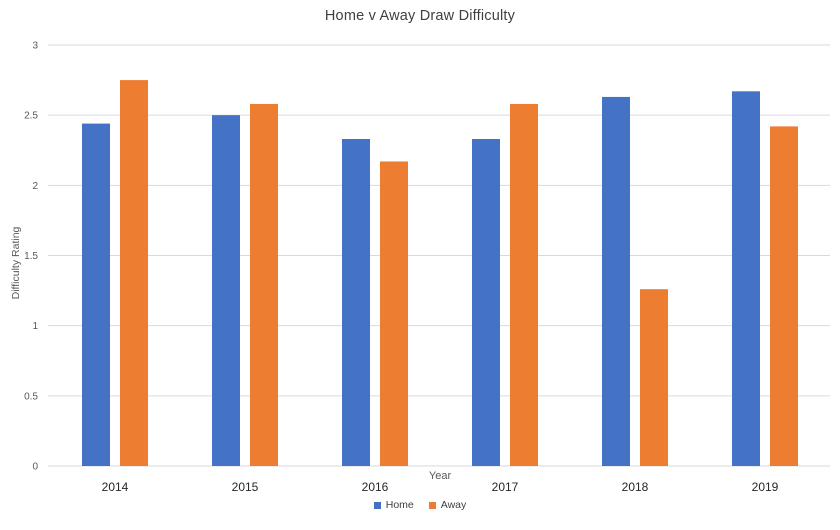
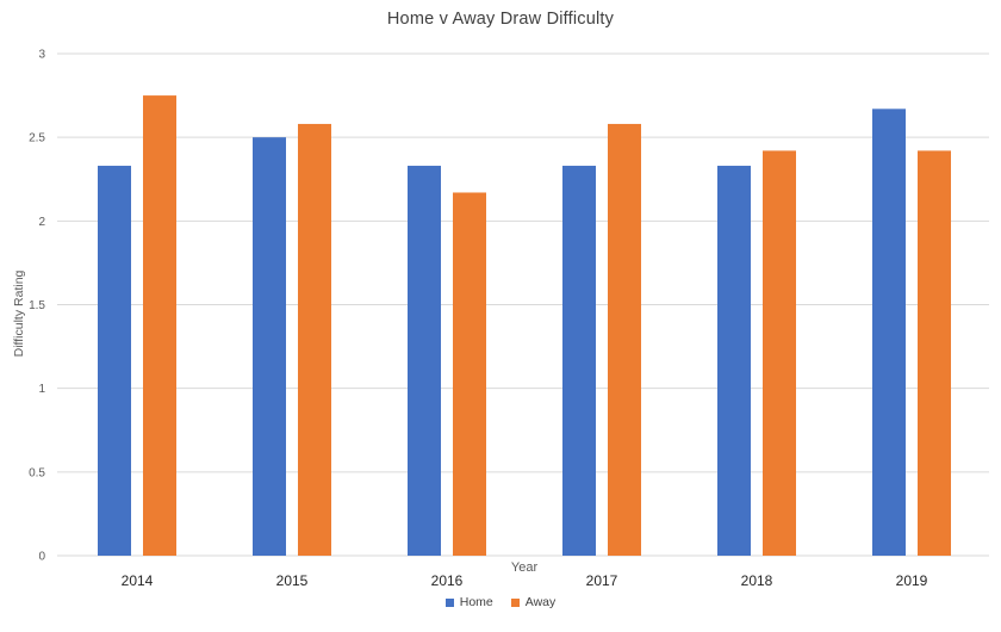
Home/2014: 2.44 -> 2.33
Home/2018: 2.63 -> 2.33
Away/2018: 1.26 -> 2.42
